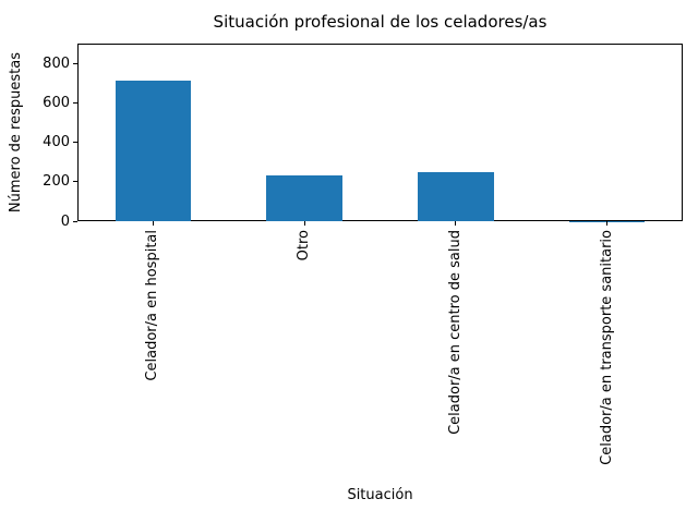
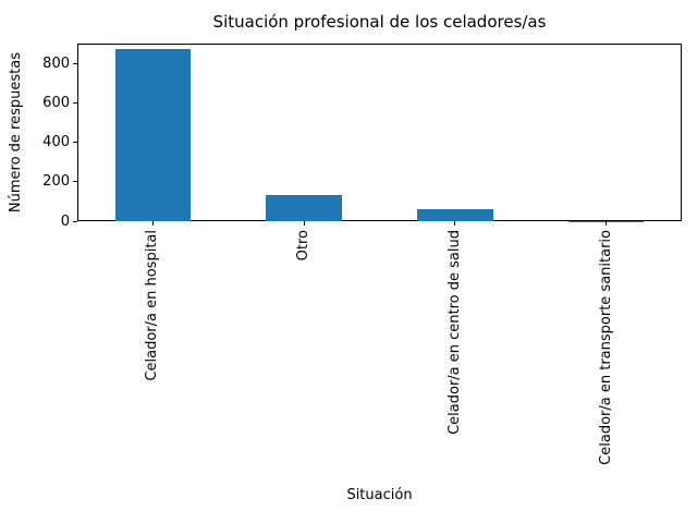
Celador/a en hospital: 710 -> 870
Otro: 230 -> 130
Celador/a en centro de salud: 250 -> 60
